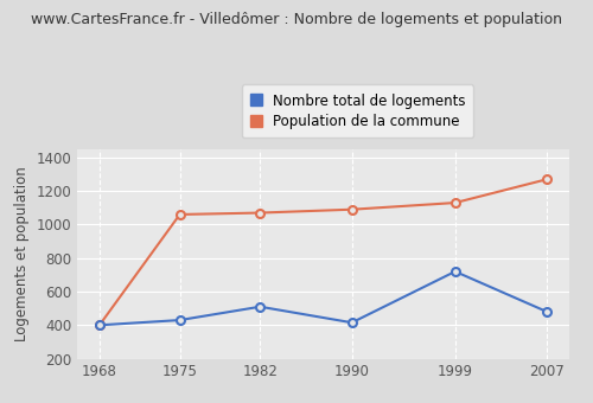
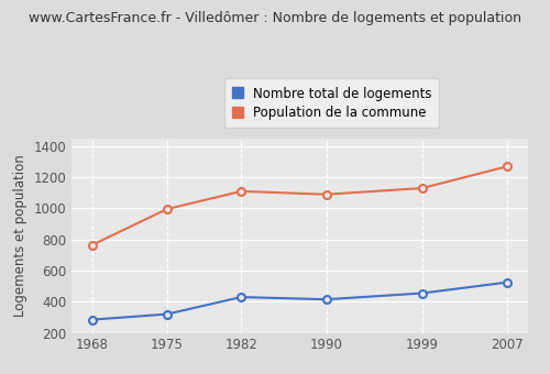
Nombre total de logements/1968: 400 -> 280
Population de la commune/1968: 400 -> 760
Nombre total de logements/1975: 430 -> 320
Population de la commune/1975: 1060 -> 1000
Nombre total de logements/1982: 510 -> 430
Population de la commune/1982: 1070 -> 1110
Nombre total de logements/1999: 720 -> 460
Nombre total de logements/2007: 480 -> 520
